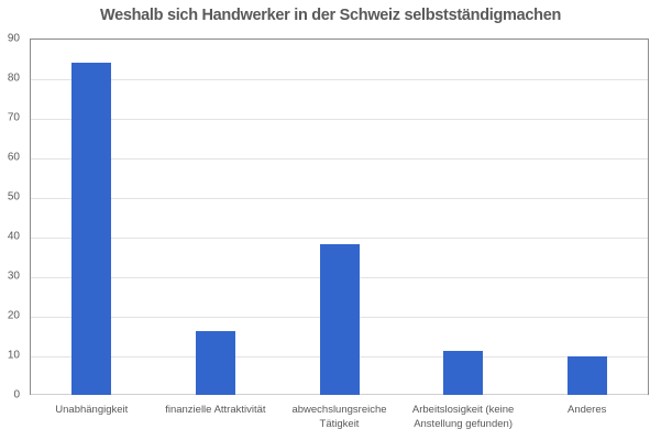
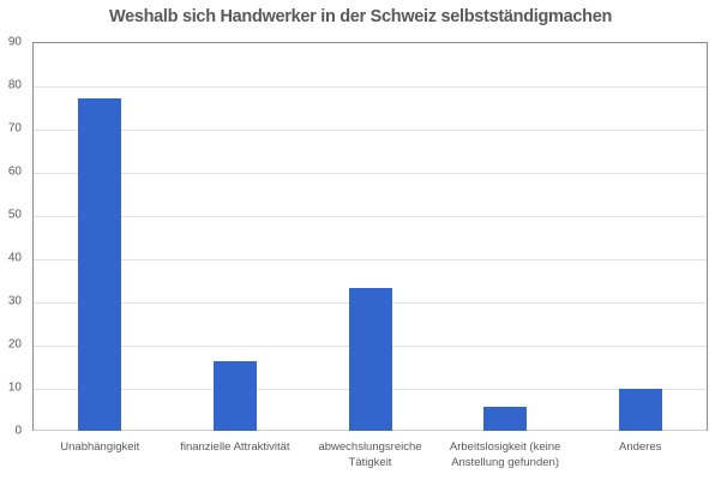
Unabhängigkeit: 84 -> 77
abwechslungsreiche Tätigkeit: 38 -> 33
Arbeitslosigkeit (keine Anstellung gefunden): 11 -> 6
